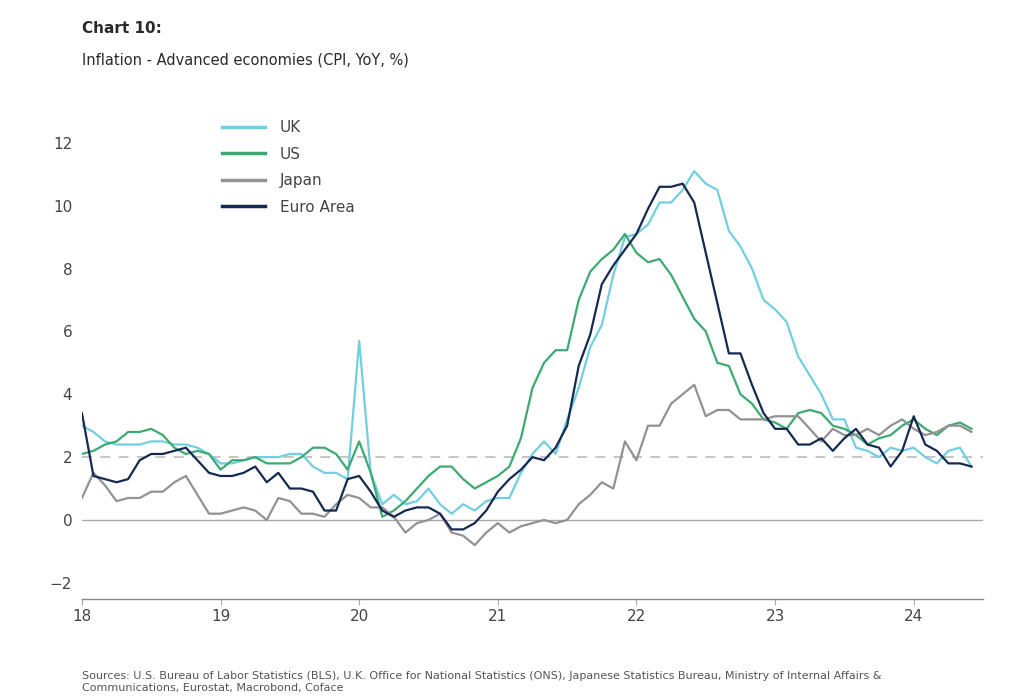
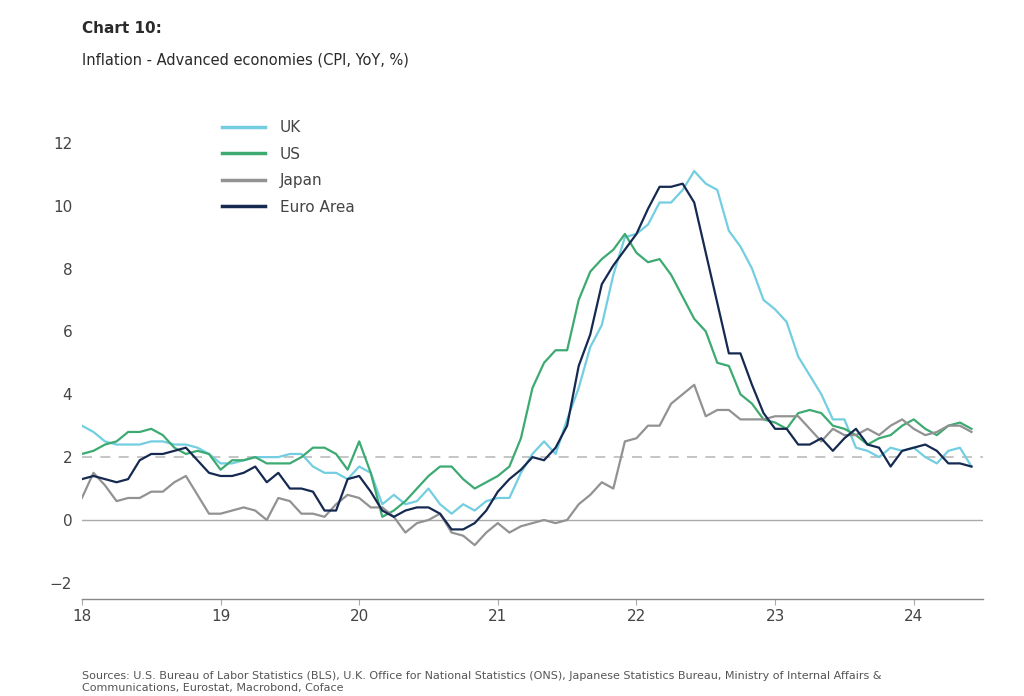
Euro Area/18: 3.4 -> 1.3
UK/20: 5.7 -> 1.7
Japan/22: 1.9 -> 2.6
Euro Area/24: 3.3 -> 2.3
